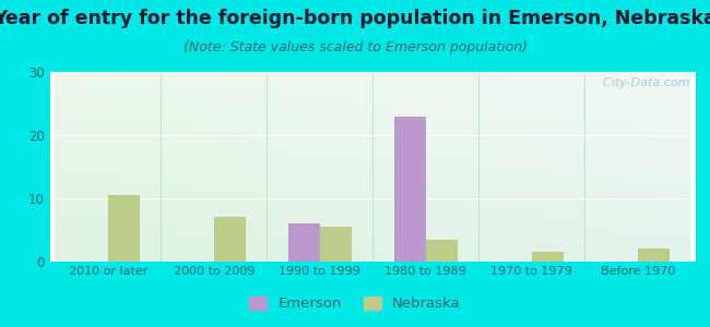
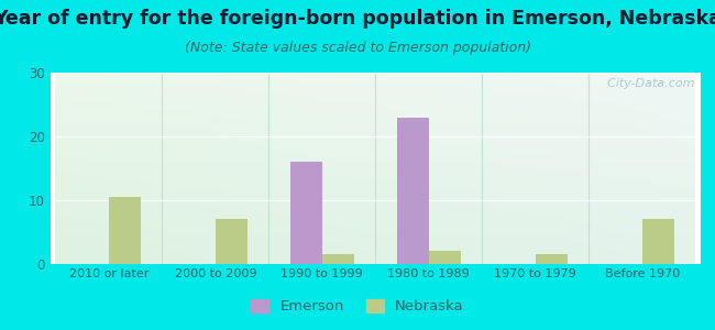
Emerson/1990 to 1999: 6 -> 16
Nebraska/1990 to 1999: 5.5 -> 1.6
Nebraska/1980 to 1989: 3.5 -> 2.0
Nebraska/Before 1970: 2.0 -> 7.0
